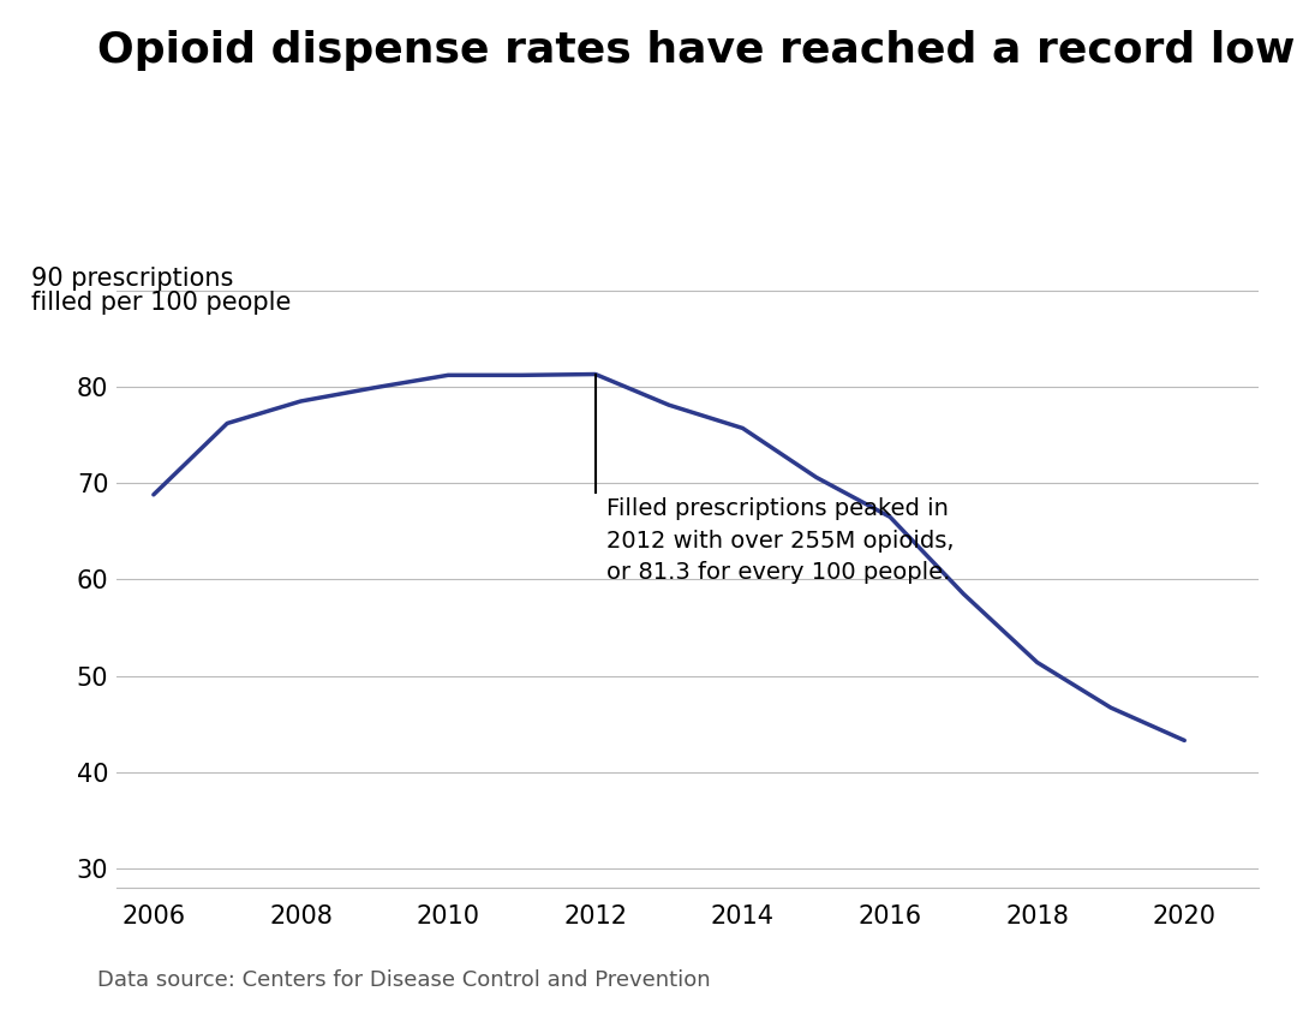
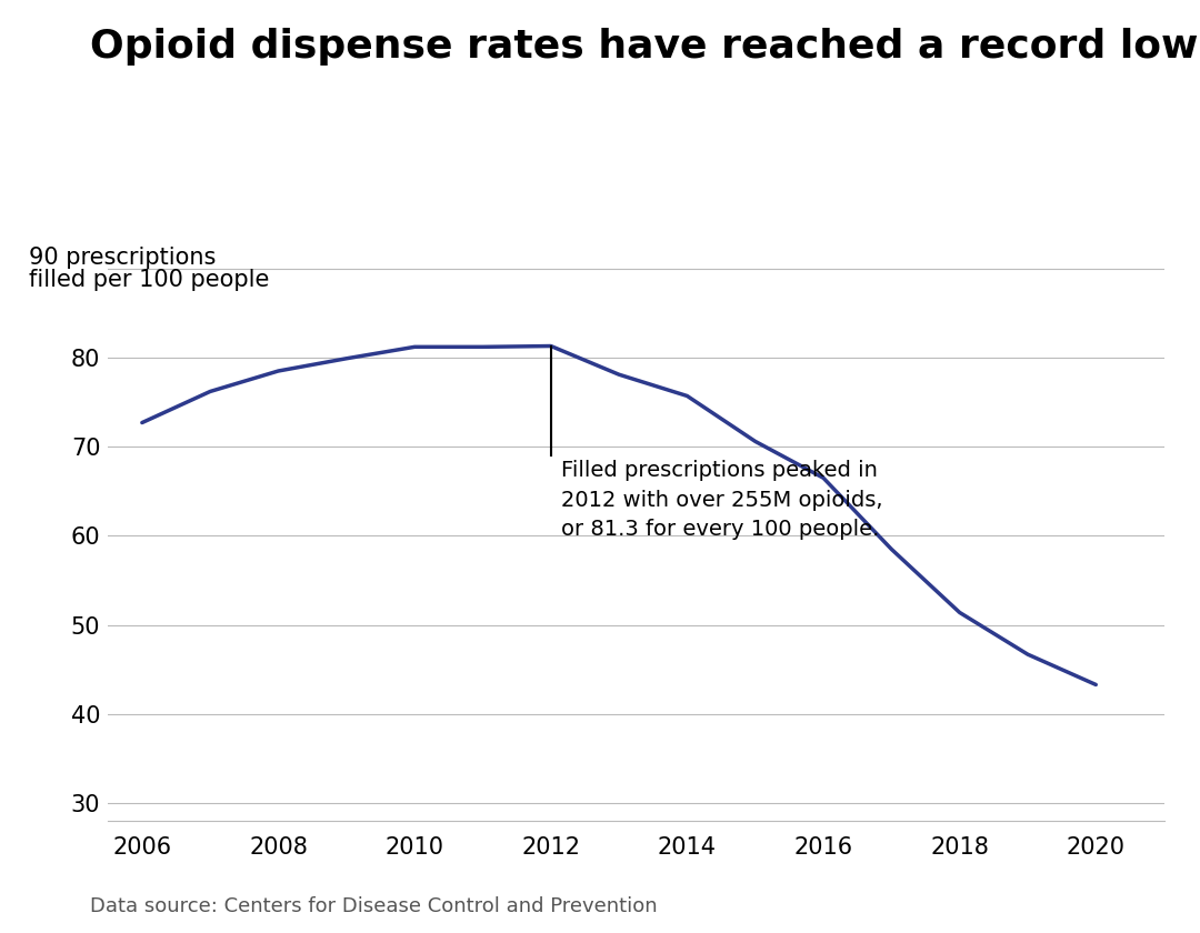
2006: 68.8 -> 72.7
